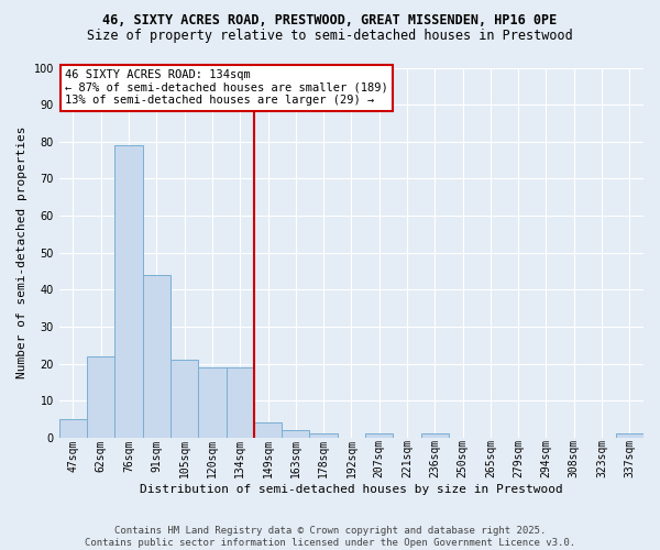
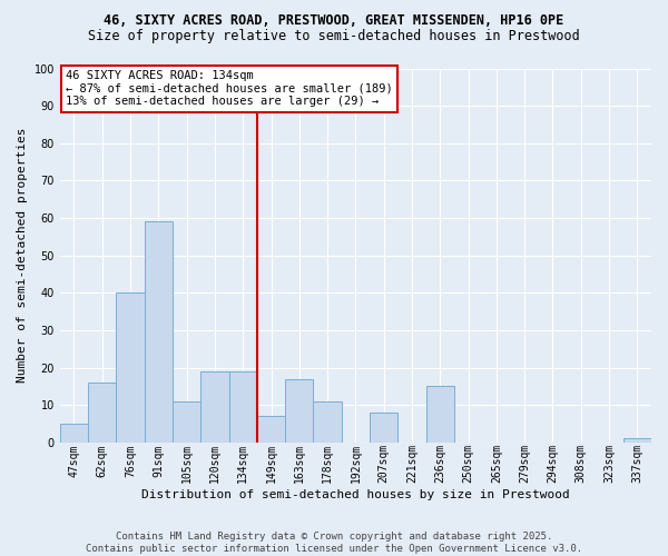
62sqm: 22 -> 16
76sqm: 79 -> 40
91sqm: 44 -> 59
105sqm: 21 -> 11
149sqm: 4 -> 7
163sqm: 2 -> 17
178sqm: 1 -> 11
207sqm: 1 -> 8
236sqm: 1 -> 15
